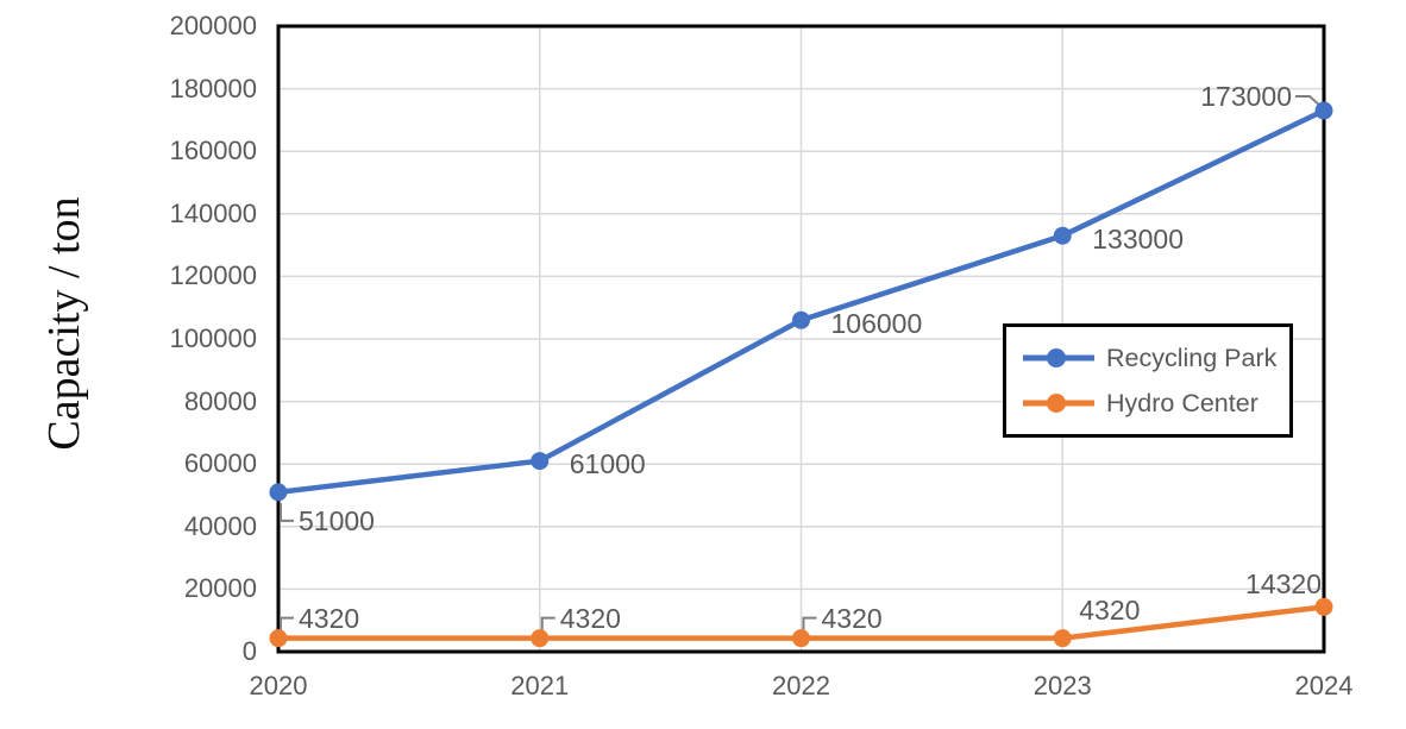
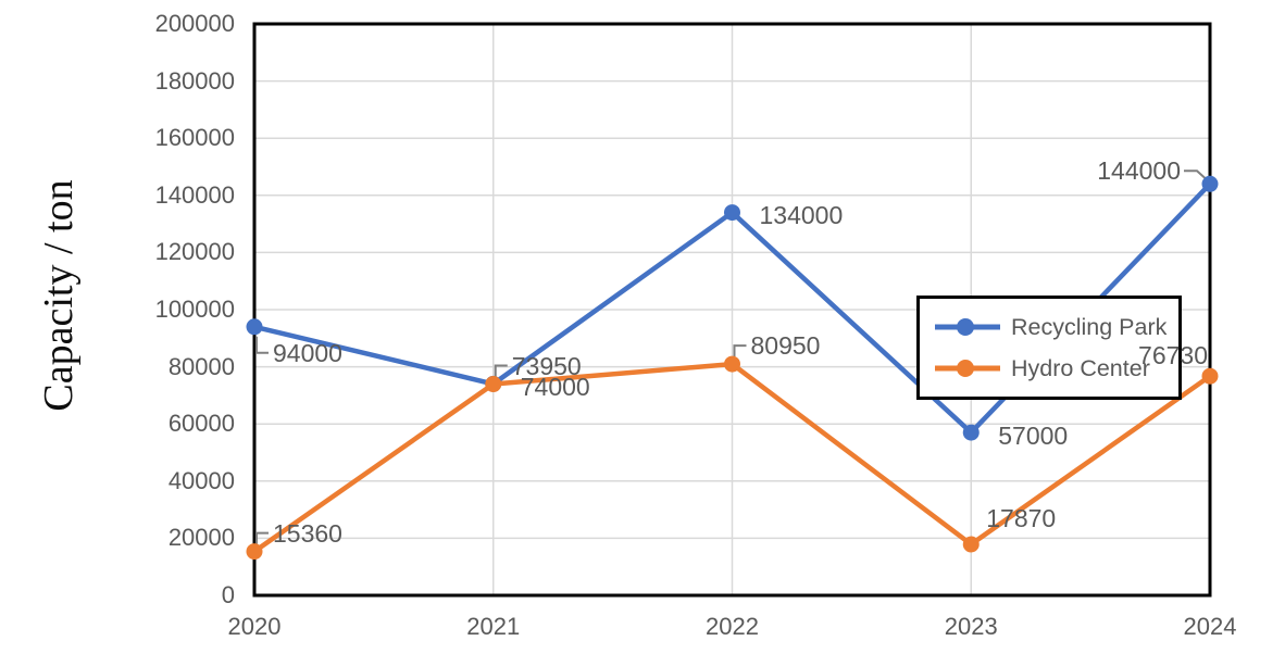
Recycling Park/2020: 51000 -> 94000
Hydro Center/2020: 4320 -> 15360
Recycling Park/2021: 61000 -> 74000
Hydro Center/2021: 4320 -> 73950
Recycling Park/2022: 106000 -> 134000
Hydro Center/2022: 4320 -> 80950
Recycling Park/2023: 133000 -> 57000
Hydro Center/2023: 4320 -> 17870
Recycling Park/2024: 173000 -> 144000
Hydro Center/2024: 14320 -> 76730
